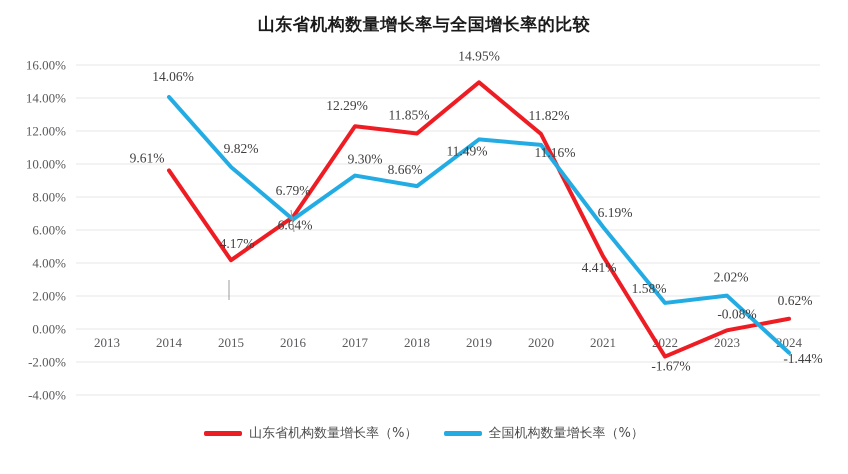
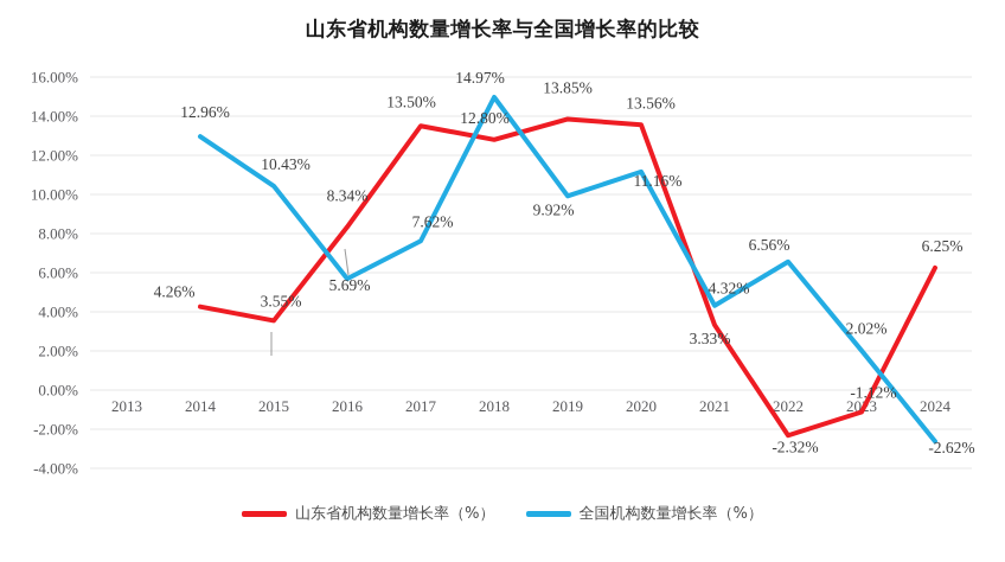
山东省机构数量增长率（%）/2014: 9.61% -> 4.26%
全国机构数量增长率（%）/2014: 14.06% -> 12.96%
山东省机构数量增长率（%）/2015: 4.17% -> 3.55%
全国机构数量增长率（%）/2015: 9.82% -> 10.43%
山东省机构数量增长率（%）/2016: 6.79% -> 8.34%
全国机构数量增长率（%）/2016: 6.64% -> 5.69%
山东省机构数量增长率（%）/2017: 12.29% -> 13.50%
全国机构数量增长率（%）/2017: 9.30% -> 7.62%
山东省机构数量增长率（%）/2018: 11.85% -> 12.80%
全国机构数量增长率（%）/2018: 8.66% -> 14.97%
山东省机构数量增长率（%）/2019: 14.95% -> 13.85%
全国机构数量增长率（%）/2019: 11.49% -> 9.92%
山东省机构数量增长率（%）/2020: 11.82% -> 13.56%
山东省机构数量增长率（%）/2021: 4.41% -> 3.33%
全国机构数量增长率（%）/2021: 6.19% -> 4.32%
山东省机构数量增长率（%）/2022: -1.67% -> -2.32%
全国机构数量增长率（%）/2022: 1.58% -> 6.56%
山东省机构数量增长率（%）/2023: -0.08% -> -1.12%
山东省机构数量增长率（%）/2024: 0.62% -> 6.25%
全国机构数量增长率（%）/2024: -1.44% -> -2.62%
